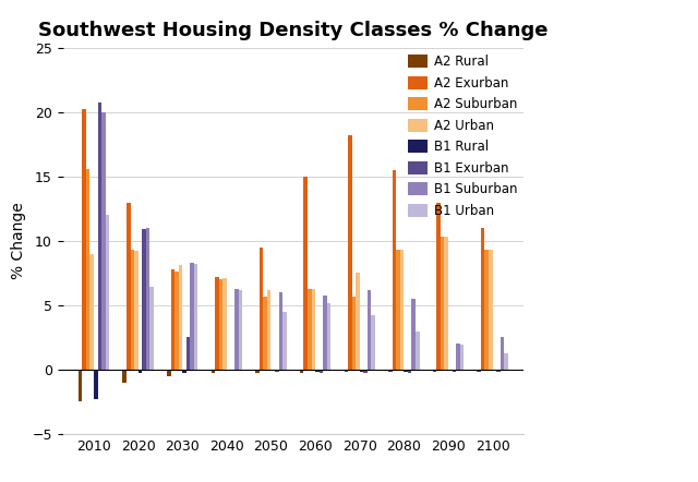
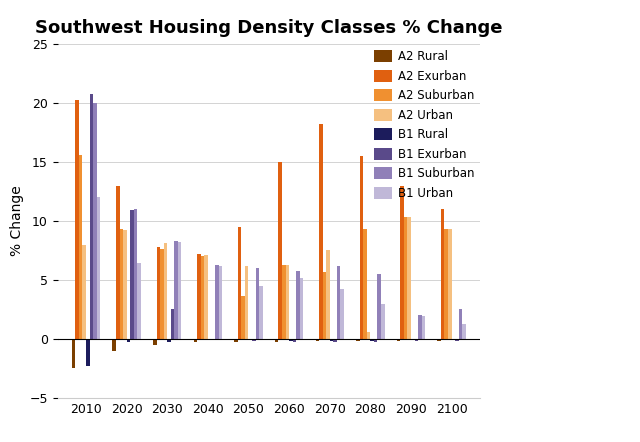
A2 Urban/2010: 9.0 -> 8.0
A2 Suburban/2050: 5.7 -> 3.6
A2 Urban/2080: 9.3 -> 0.6
